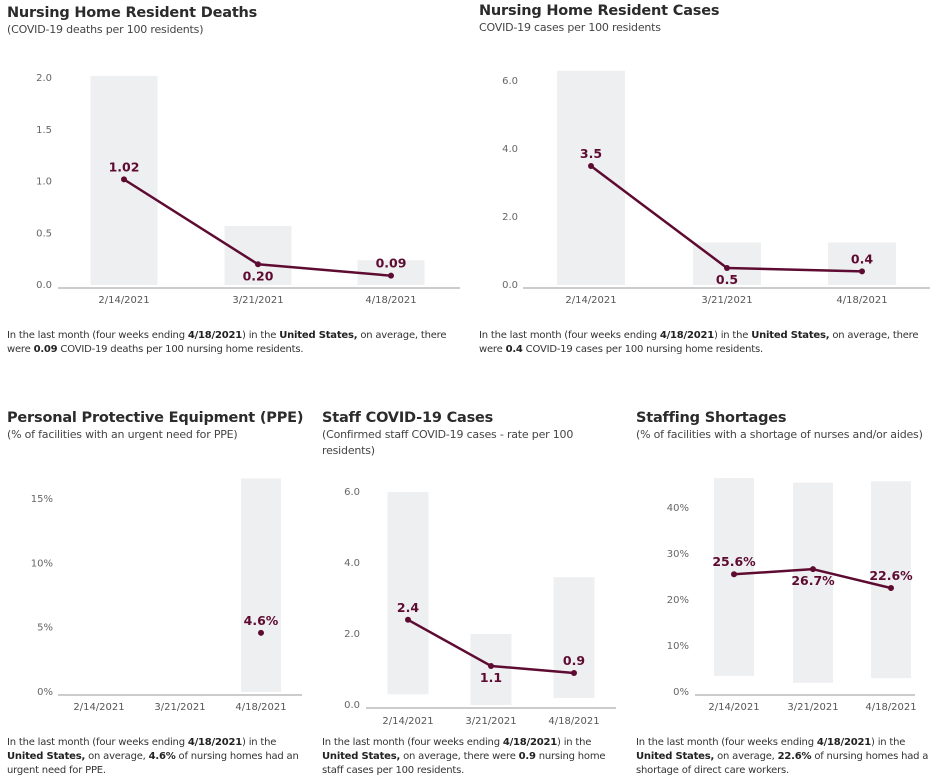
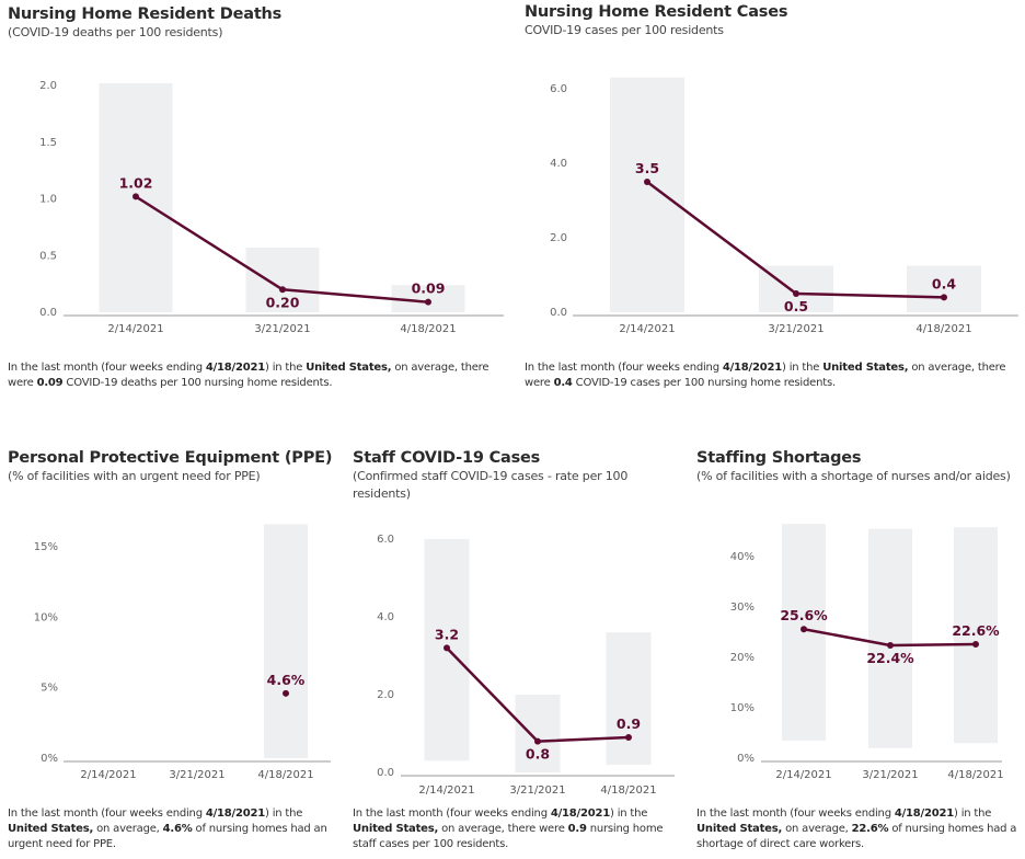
Staff COVID-19 Cases/2/14/2021: 2.4 -> 3.2
Staff COVID-19 Cases/3/21/2021: 1.1 -> 0.8
Staffing Shortages/3/21/2021: 26.7% -> 22.4%
